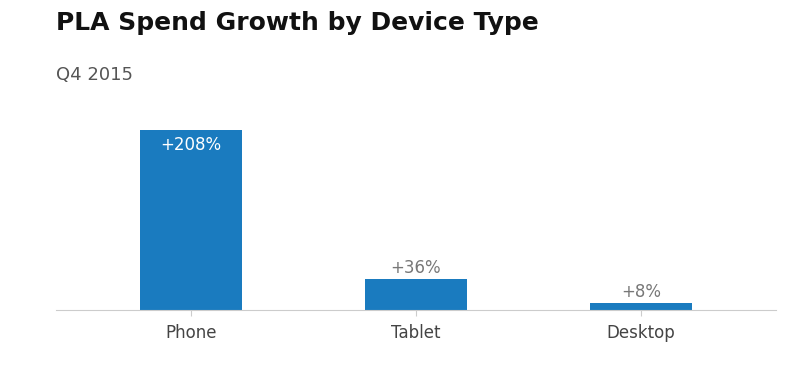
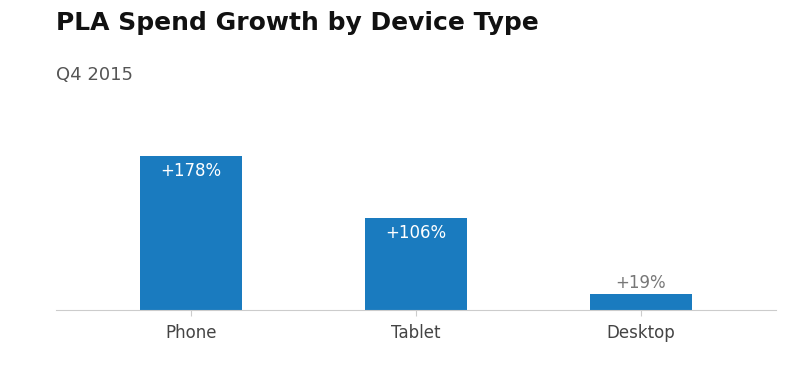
Phone: +208% -> +178%
Tablet: +36% -> +106%
Desktop: +8% -> +19%
